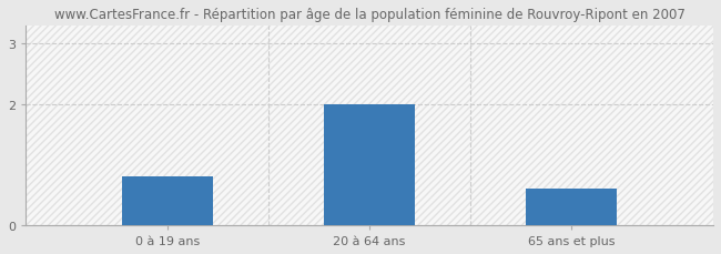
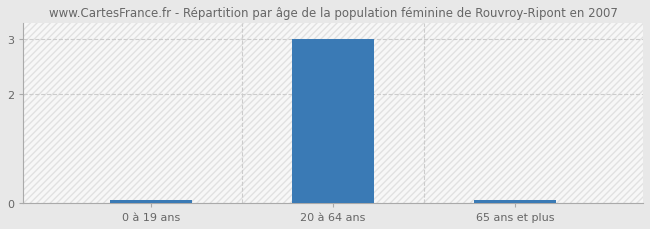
0 à 19 ans: 0.80 -> 0.05
20 à 64 ans: 2.00 -> 3.00
65 ans et plus: 0.60 -> 0.05
